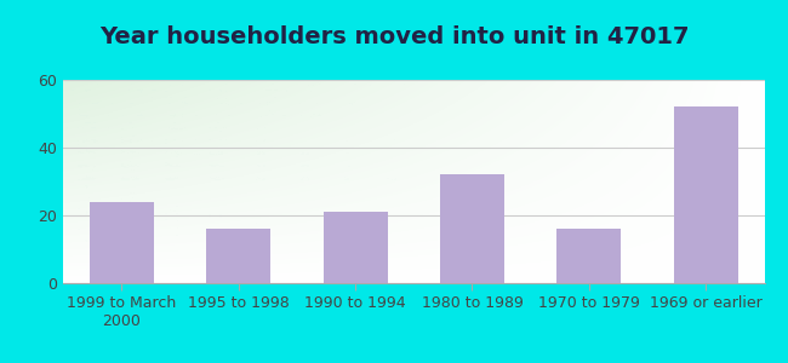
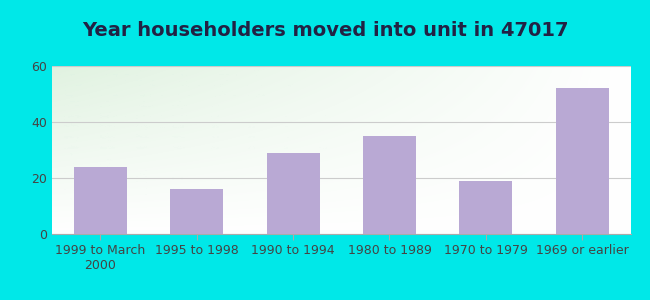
1990 to 1994: 21 -> 29
1980 to 1989: 32 -> 35
1970 to 1979: 16 -> 19
